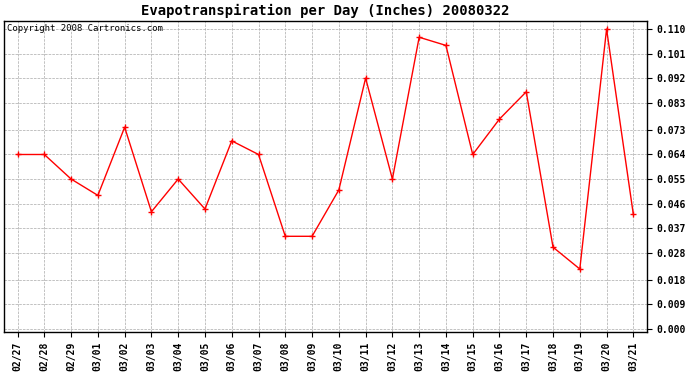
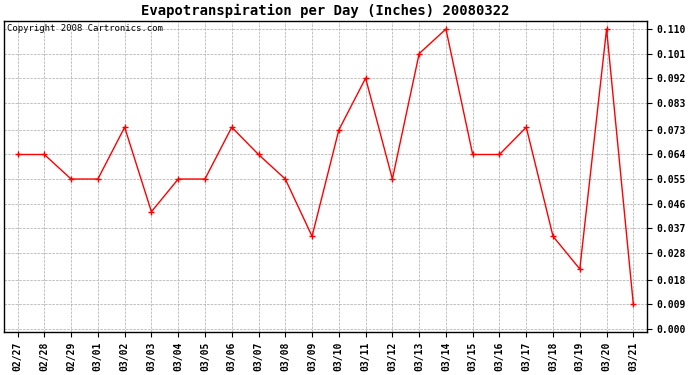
03/01: 0.049 -> 0.055
03/05: 0.044 -> 0.055
03/06: 0.069 -> 0.074
03/08: 0.034 -> 0.055
03/10: 0.051 -> 0.073
03/13: 0.107 -> 0.101
03/14: 0.104 -> 0.110
03/16: 0.077 -> 0.064
03/17: 0.087 -> 0.074
03/18: 0.030 -> 0.034
03/21: 0.042 -> 0.009
